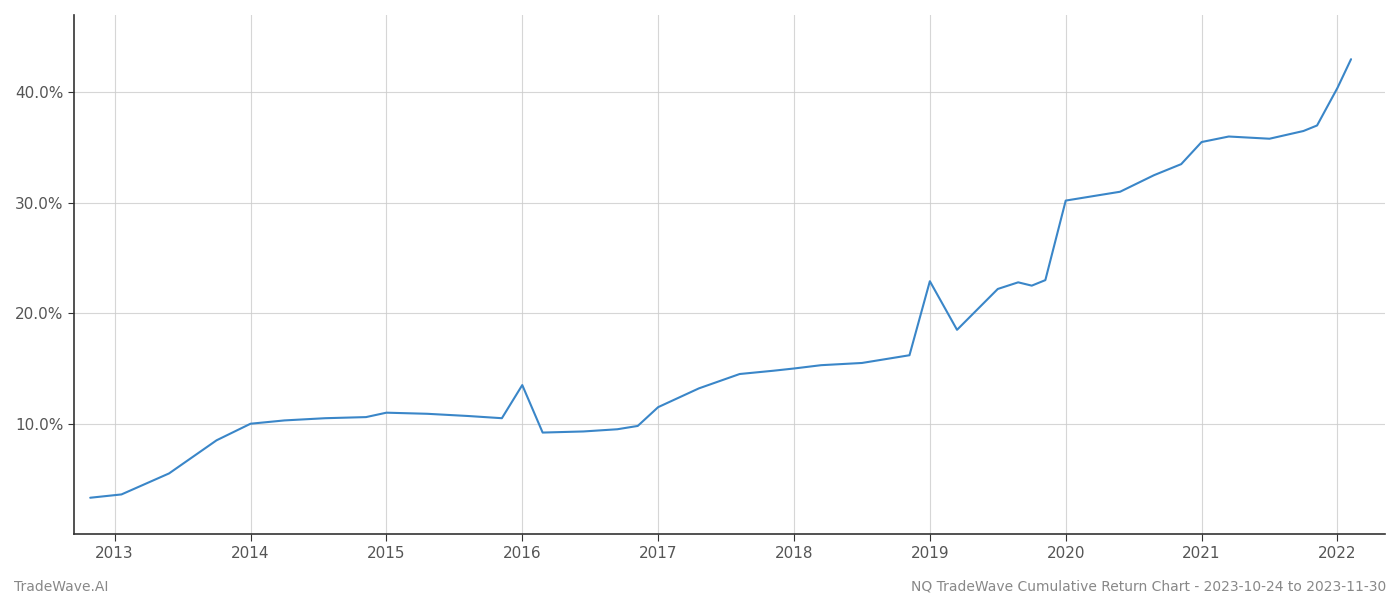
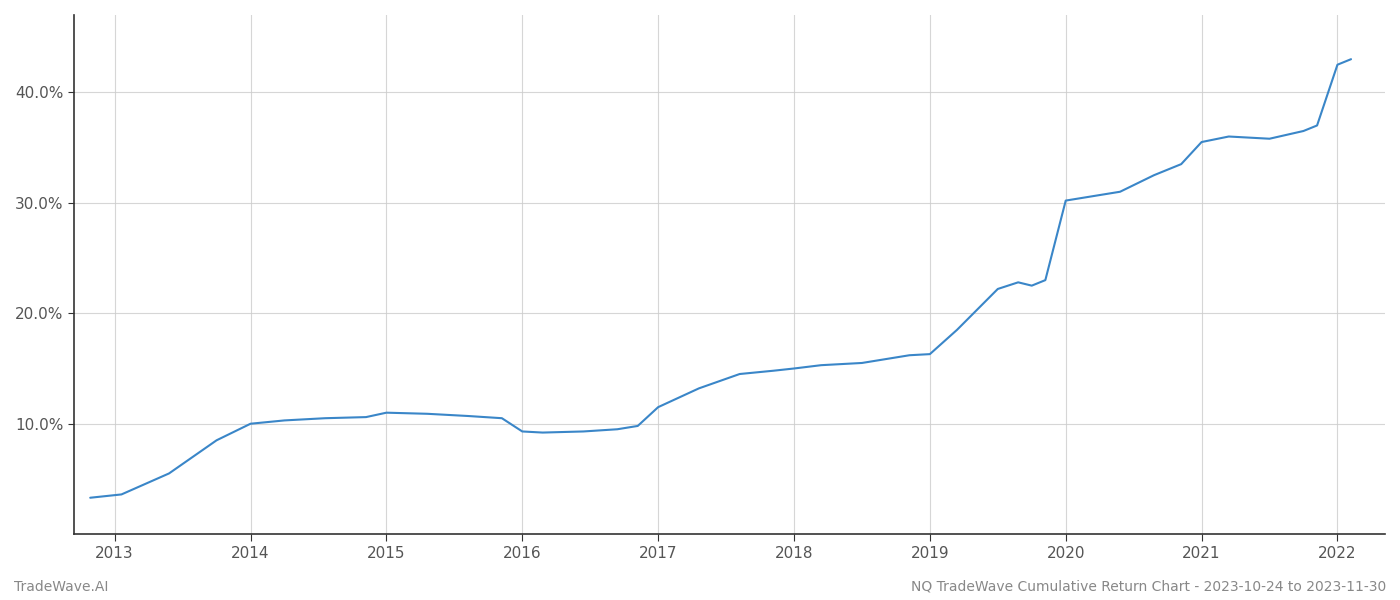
2016: 13.5% -> 9.3%
2019: 22.9% -> 16.3%
2022: 40.4% -> 42.5%
